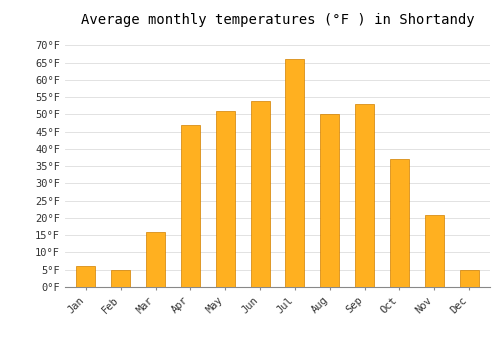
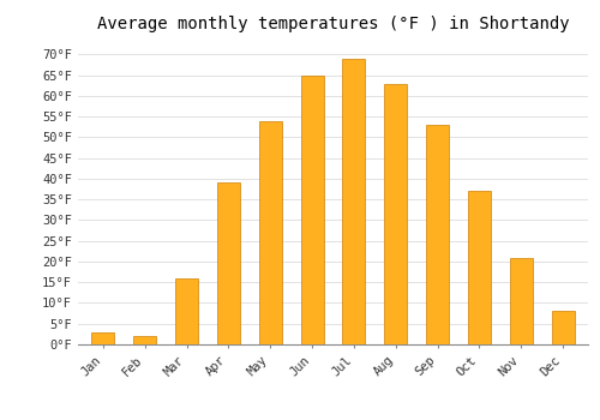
Jan: 6°F -> 3°F
Feb: 5°F -> 2°F
Apr: 47°F -> 39°F
May: 51°F -> 54°F
Jun: 54°F -> 65°F
Jul: 66°F -> 69°F
Aug: 50°F -> 63°F
Dec: 5°F -> 8°F
